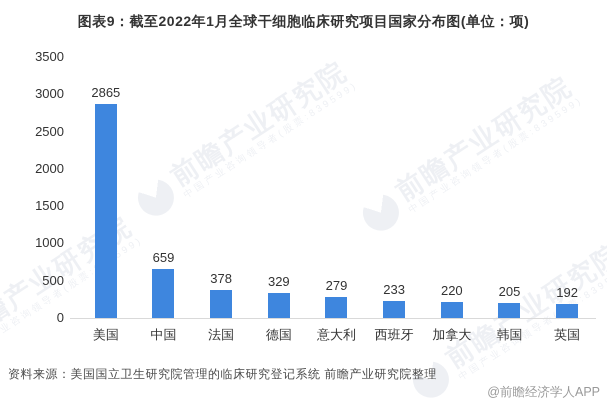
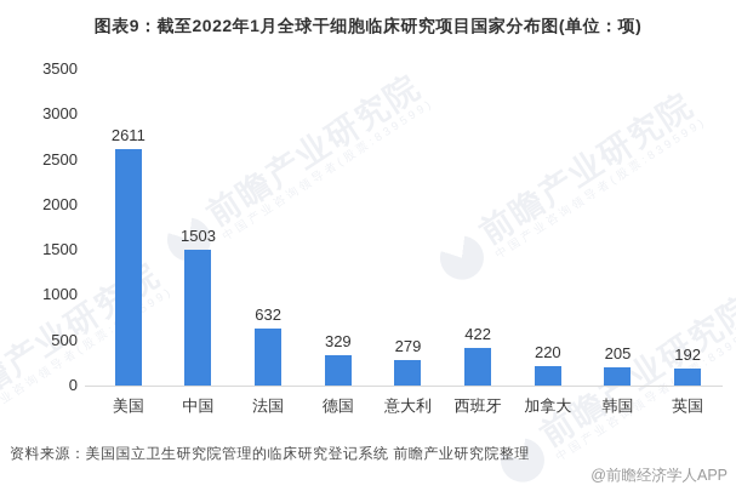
美国: 2865 -> 2611
中国: 659 -> 1503
法国: 378 -> 632
西班牙: 233 -> 422
